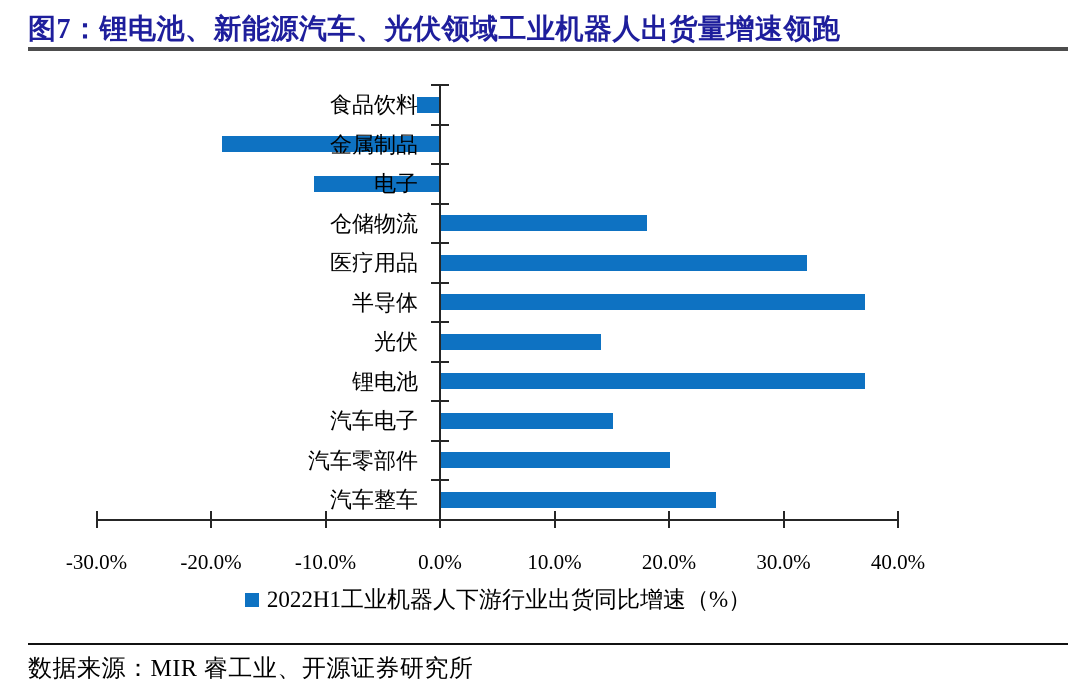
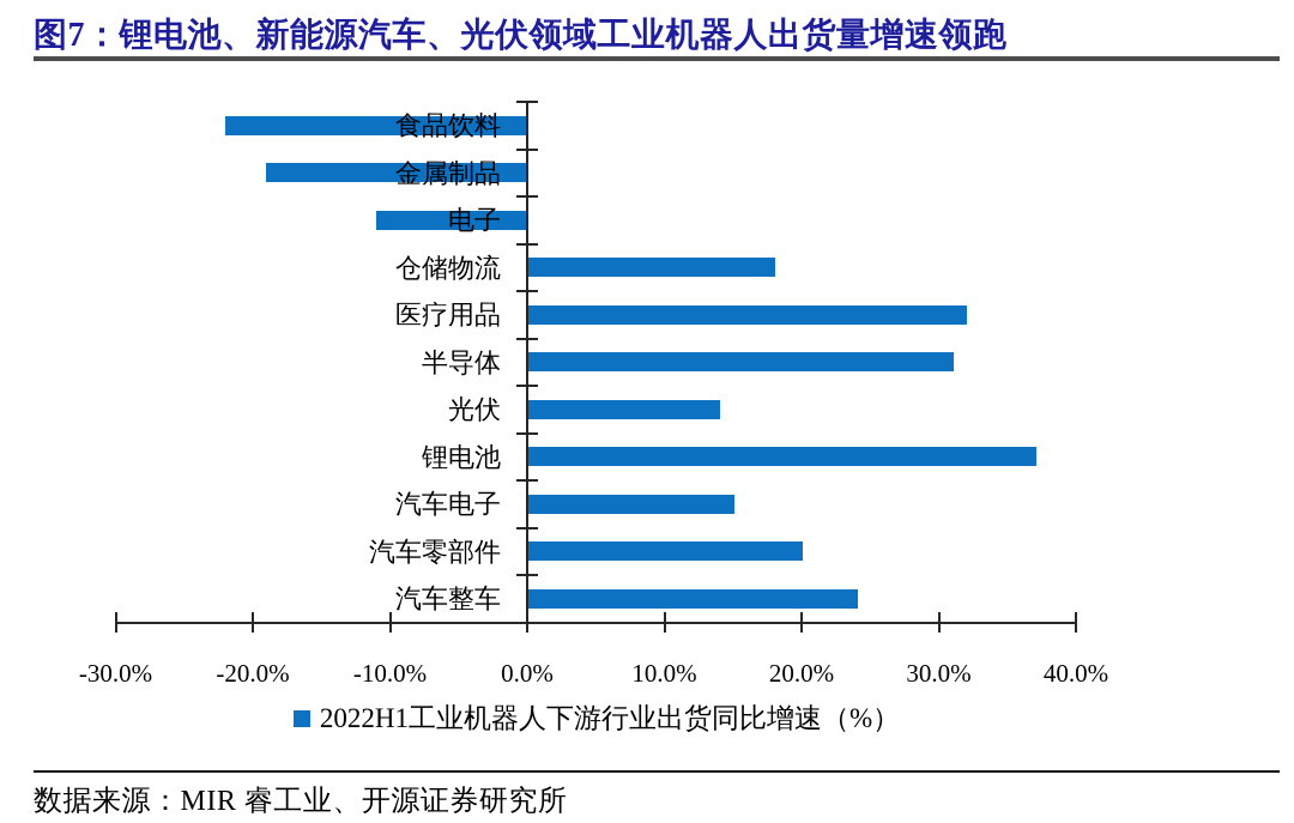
食品饮料: -2% -> -22%
半导体: 37% -> 31%
